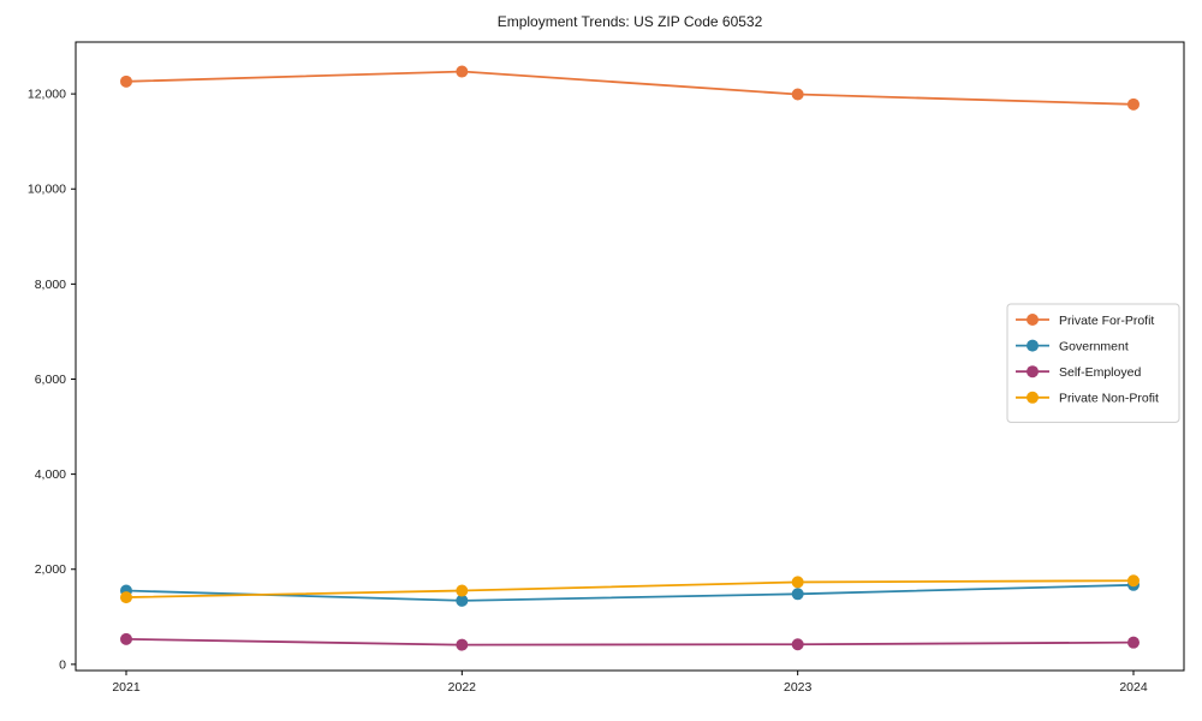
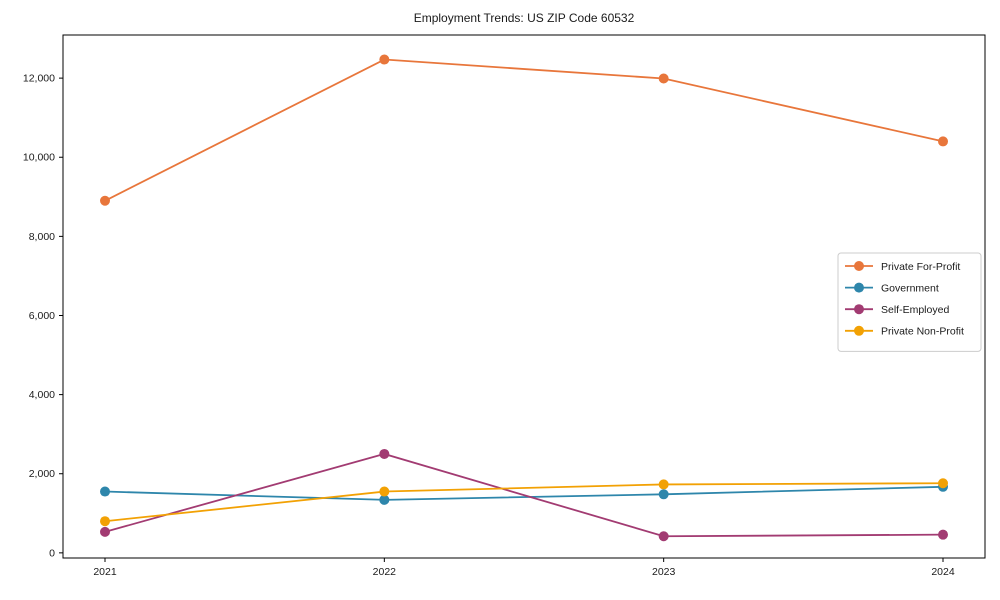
Private For-Profit/2021: 12300 -> 8900
Private Non-Profit/2021: 1400 -> 800
Self-Employed/2022: 400 -> 2500
Private For-Profit/2024: 11800 -> 10400
